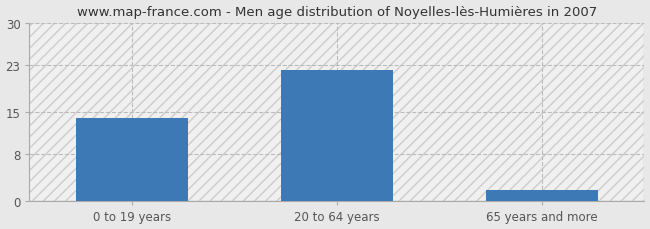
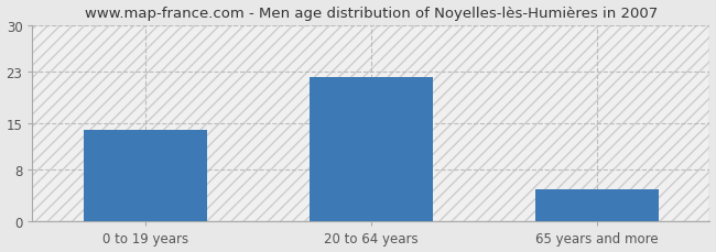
65 years and more: 2 -> 5
